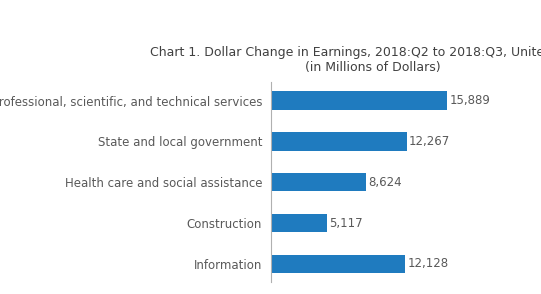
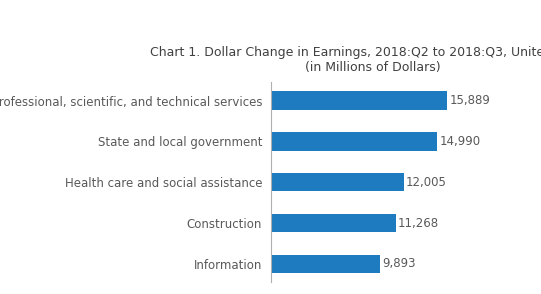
State and local government: 12,267 -> 14,990
Health care and social assistance: 8,624 -> 12,005
Construction: 5,117 -> 11,268
Information: 12,128 -> 9,893
